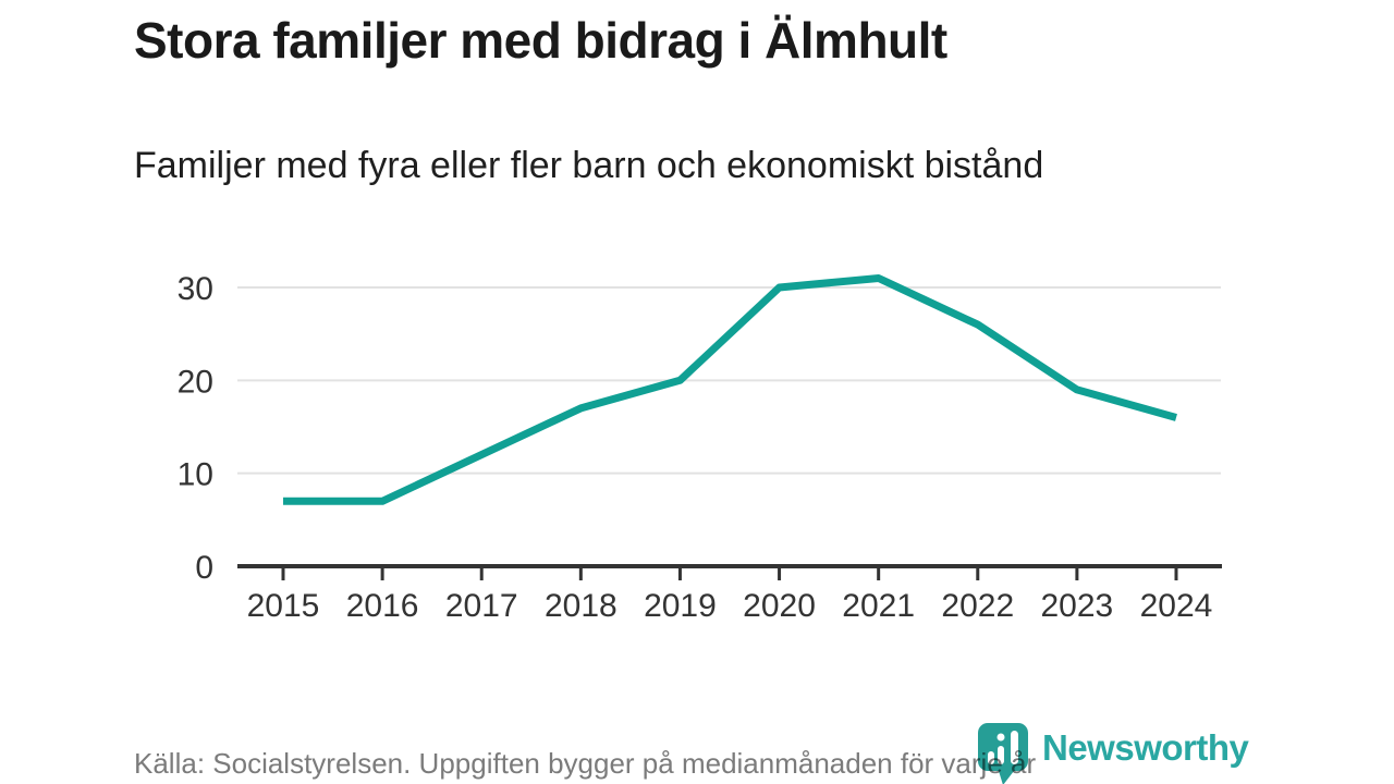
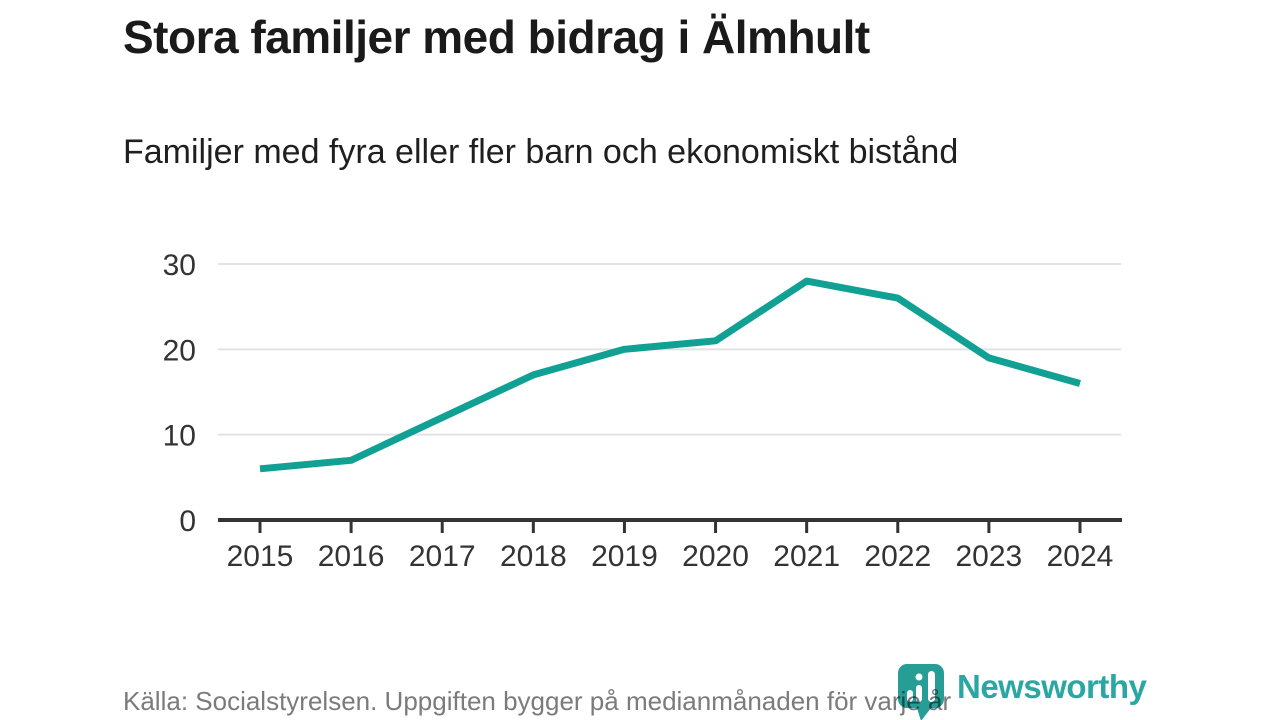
2015: 7 -> 6
2020: 30 -> 21
2021: 31 -> 28
